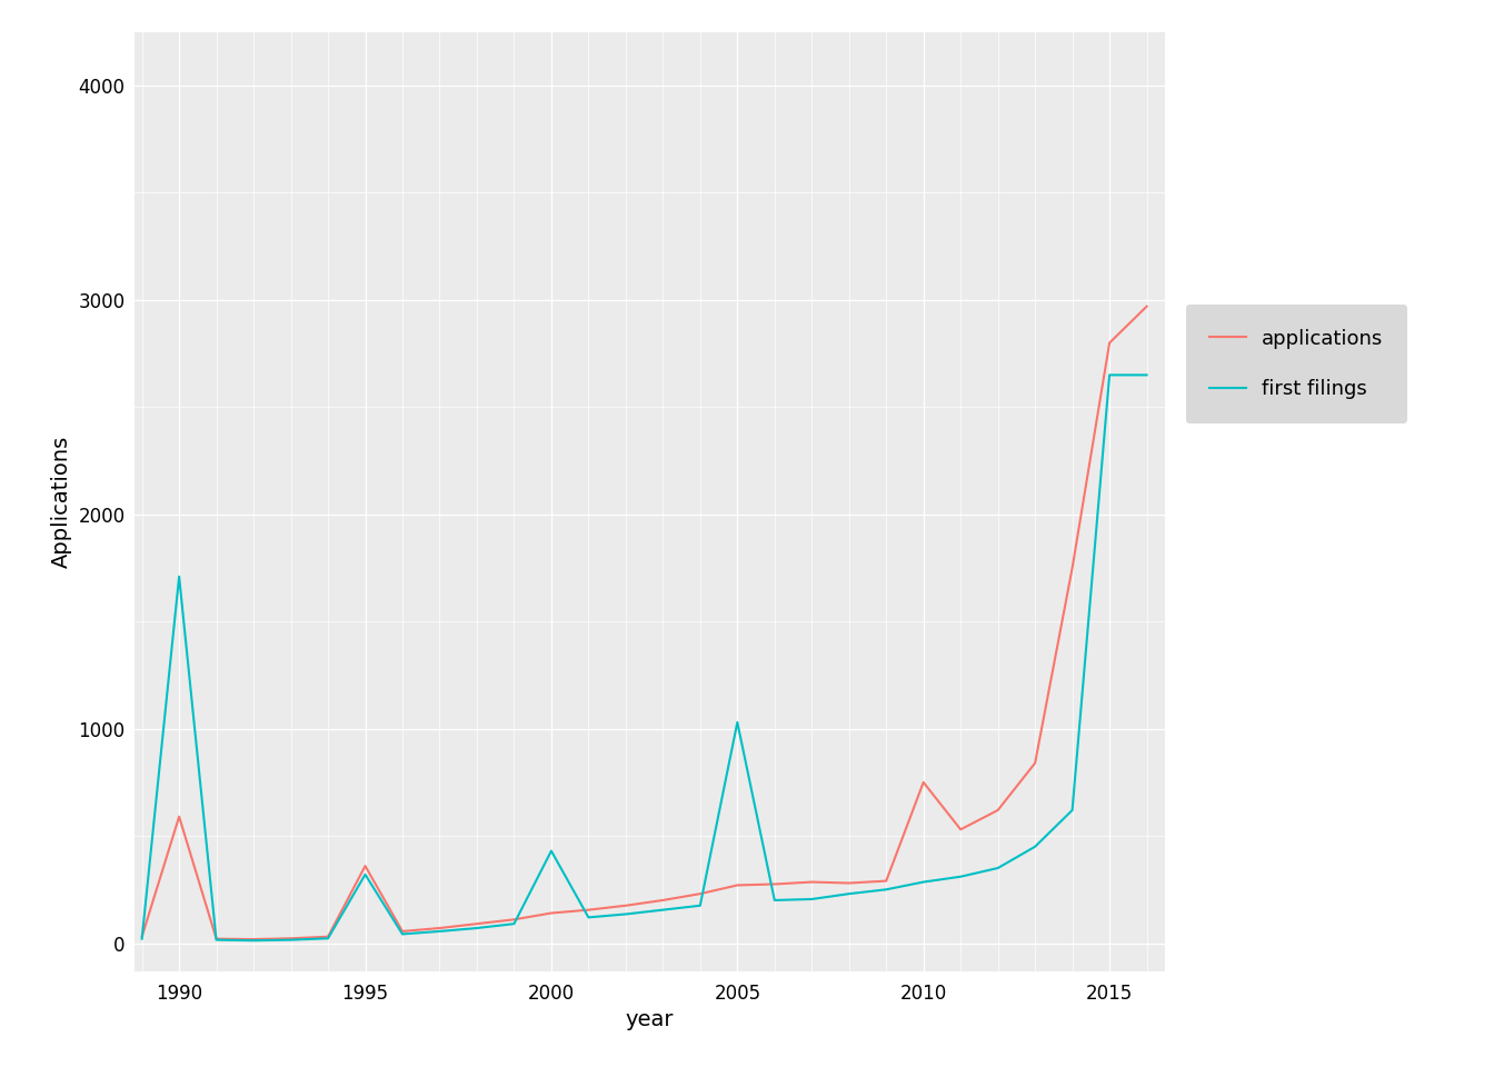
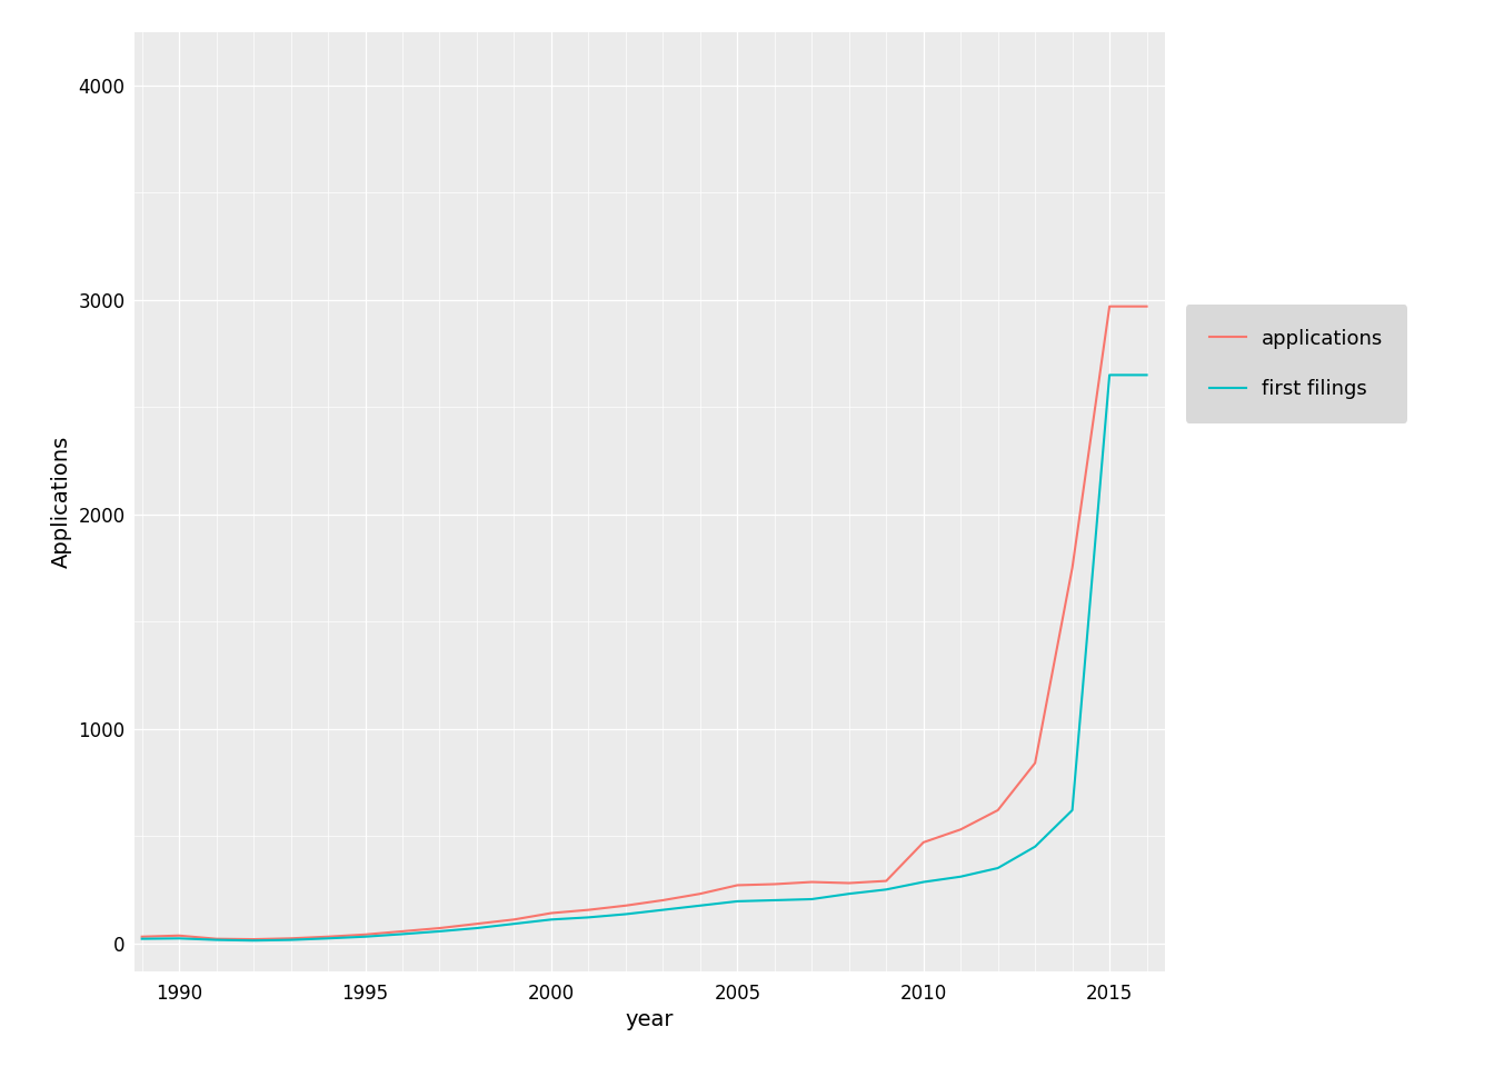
applications/1990: 590 -> 40
first filings/1990: 1710 -> 20
applications/1995: 360 -> 40
first filings/1995: 320 -> 30
first filings/2000: 430 -> 110
first filings/2005: 1030 -> 200
applications/2010: 750 -> 470
applications/2015: 2800 -> 2970
